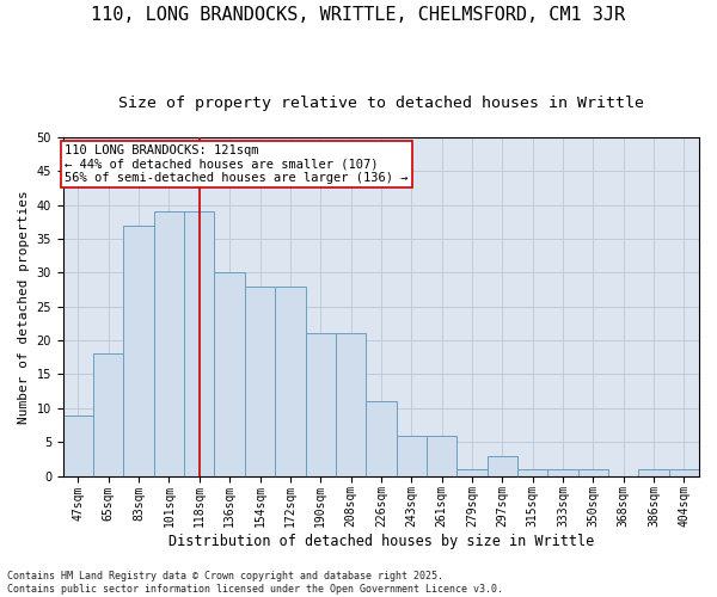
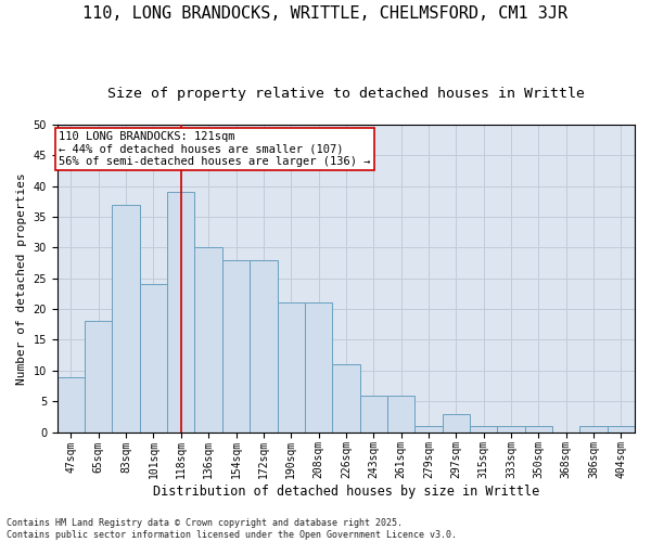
101sqm: 39 -> 24
